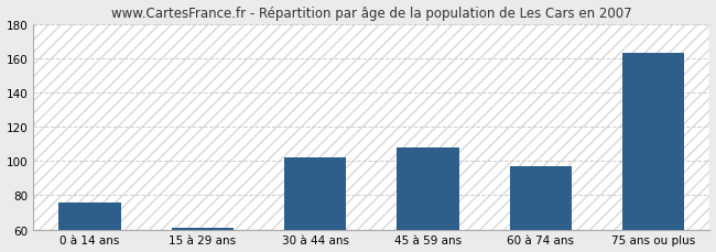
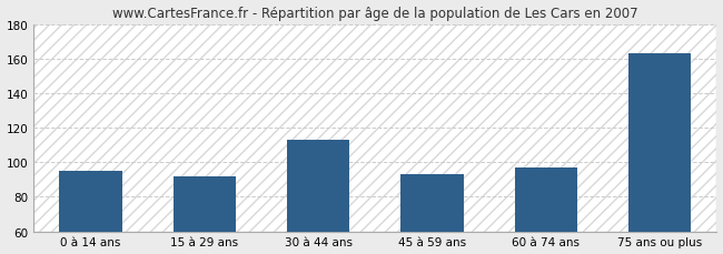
0 à 14 ans: 76 -> 95
15 à 29 ans: 61 -> 92
30 à 44 ans: 102 -> 113
45 à 59 ans: 108 -> 93
